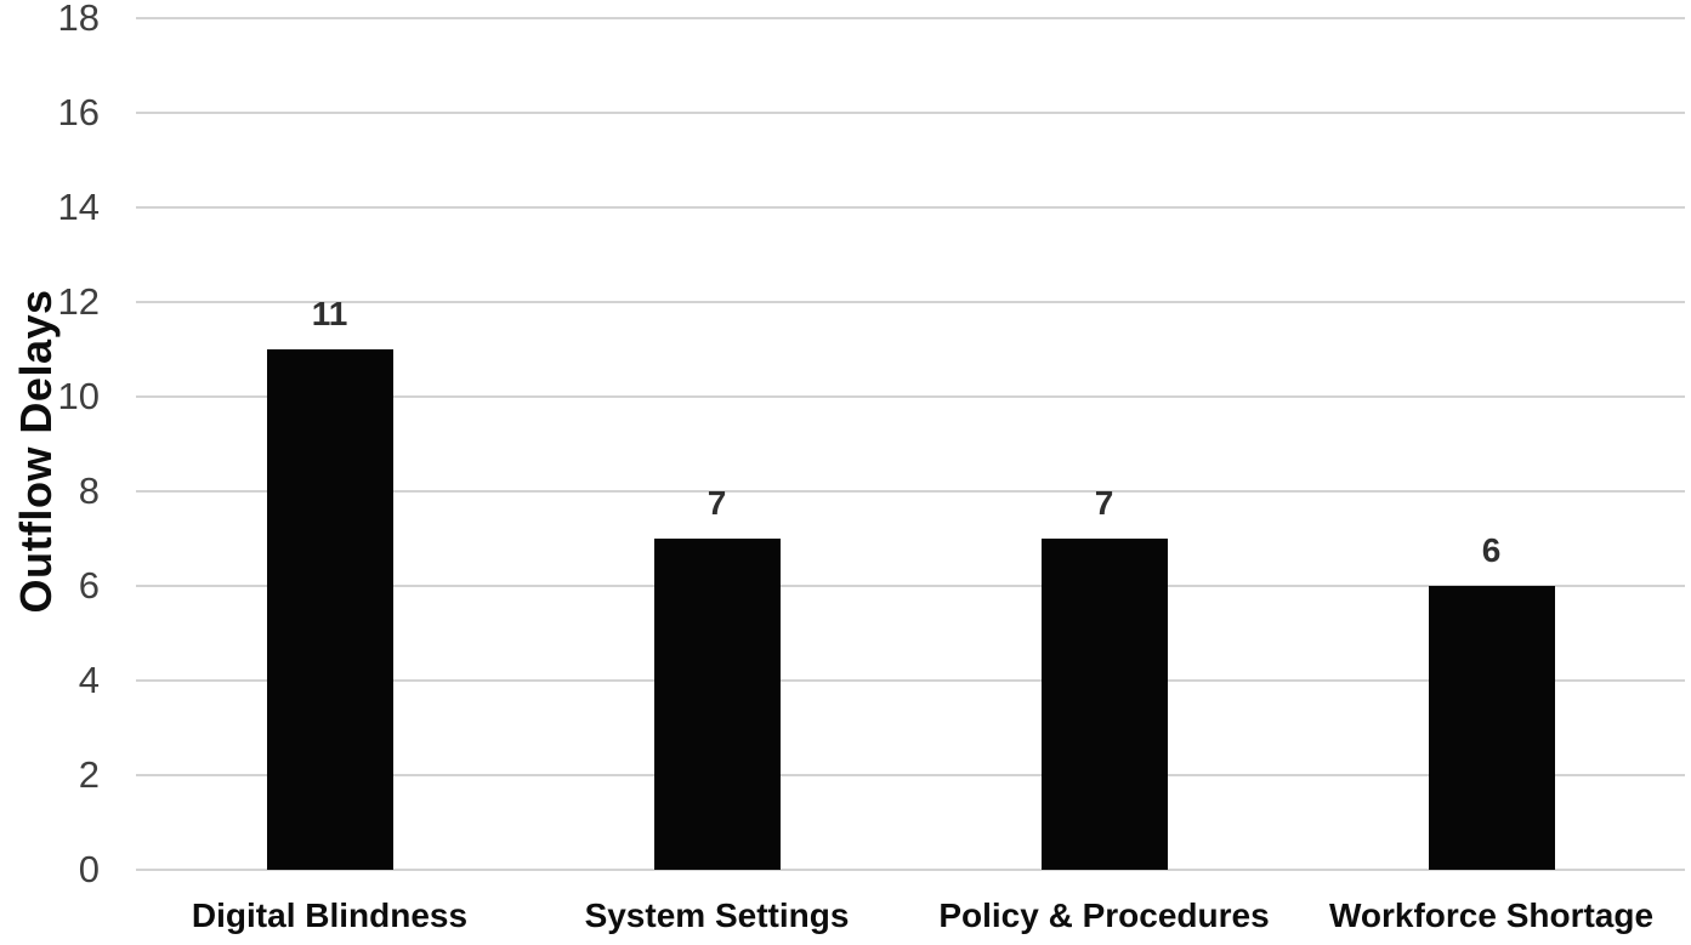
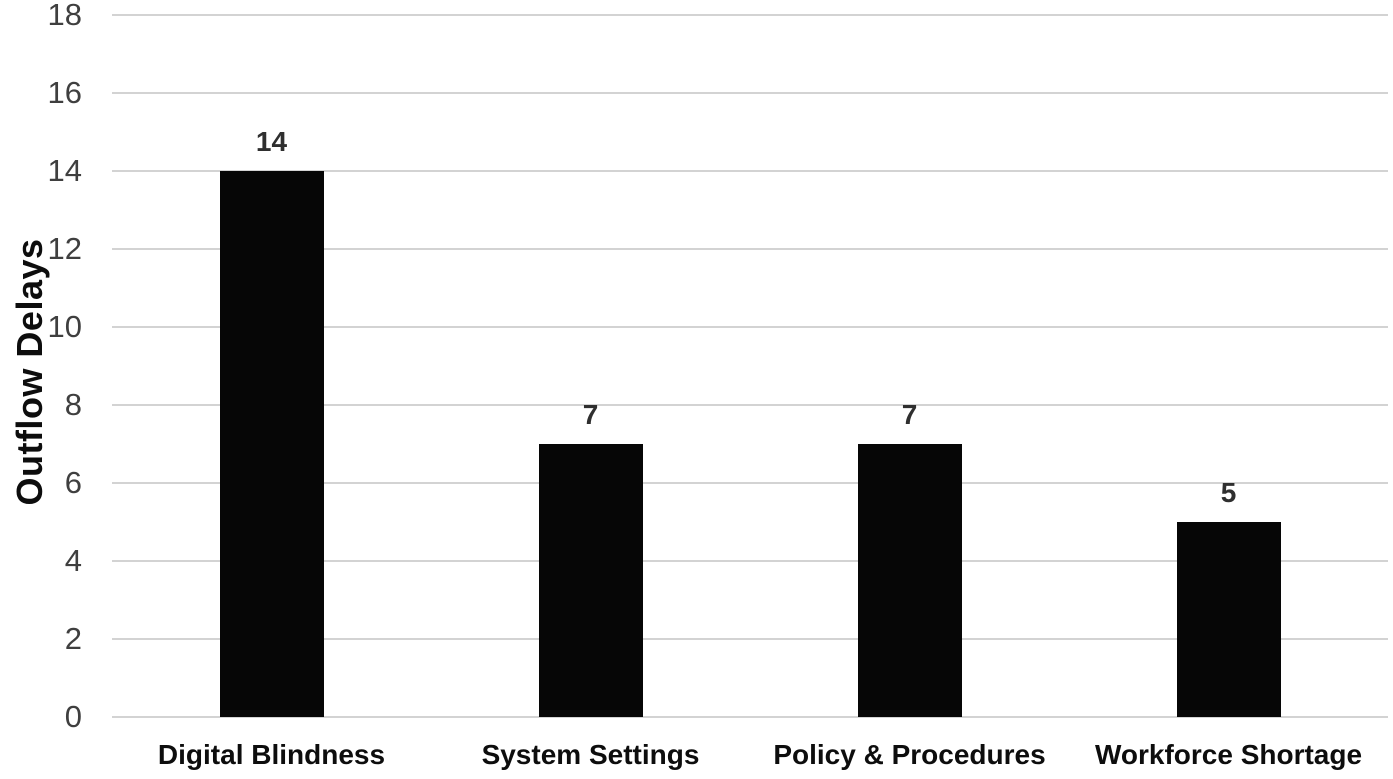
Digital Blindness: 11 -> 14
Workforce Shortage: 6 -> 5
